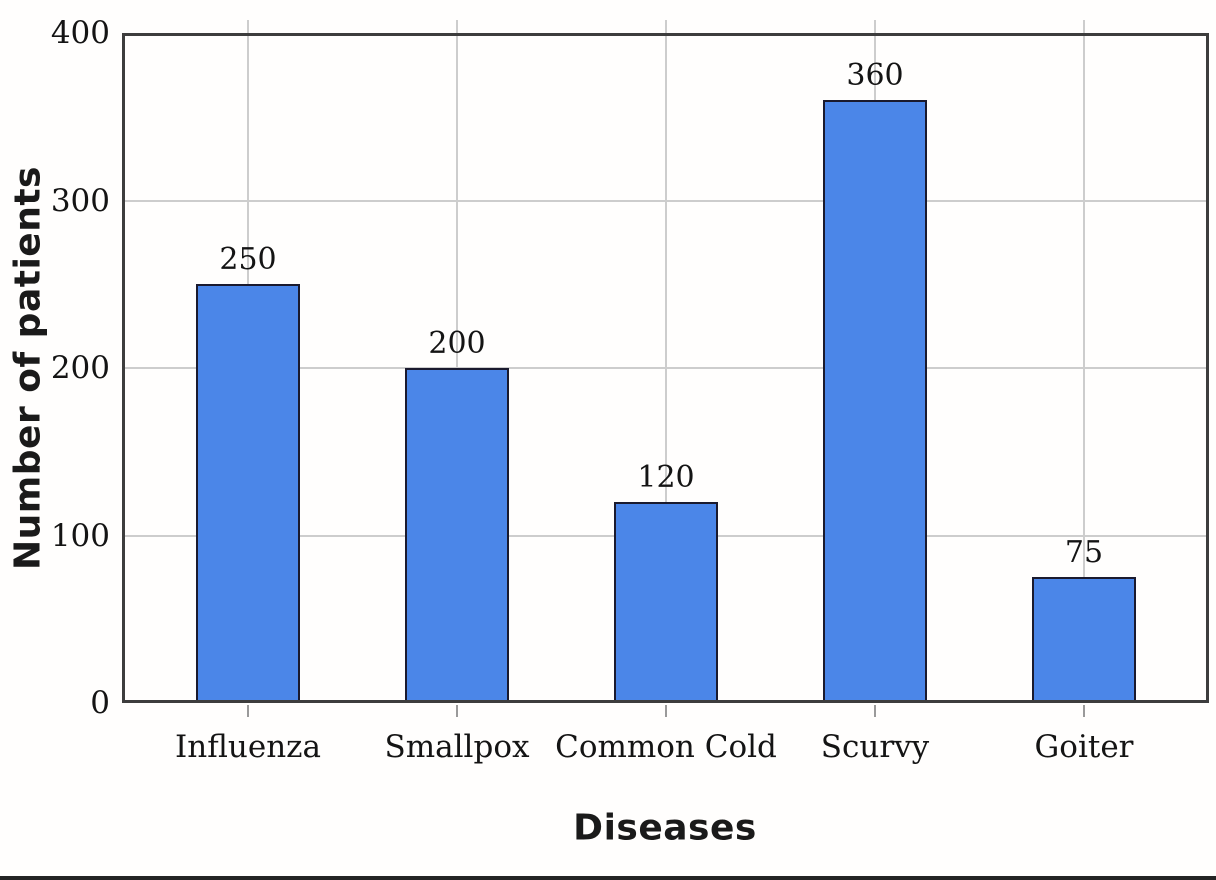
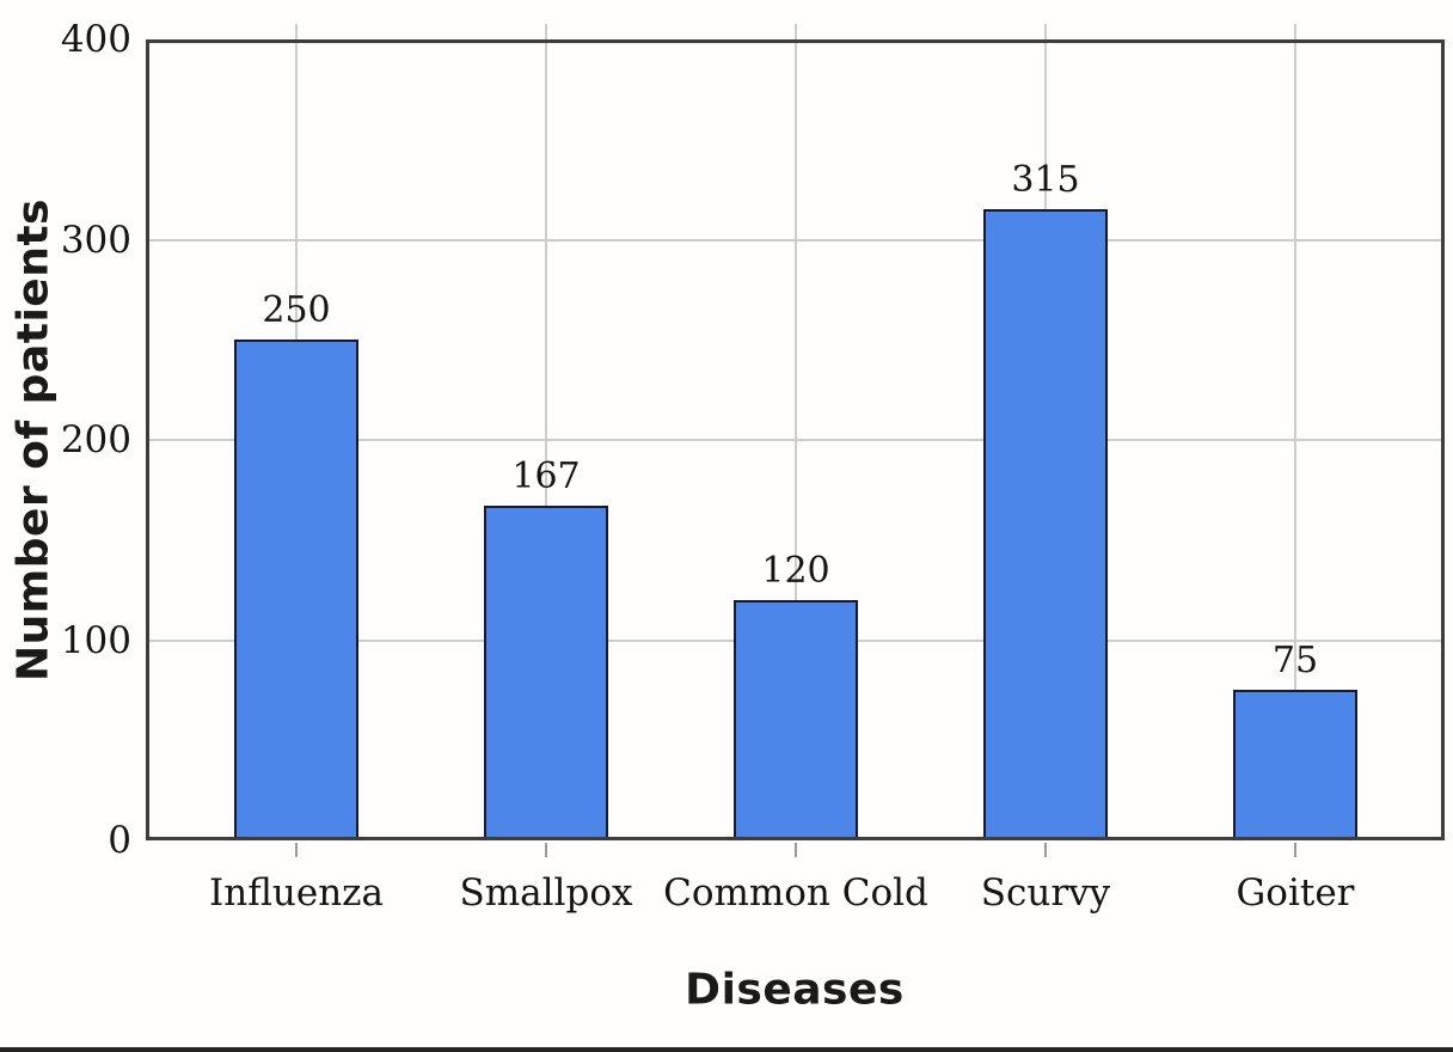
Smallpox: 200 -> 167
Scurvy: 360 -> 315
